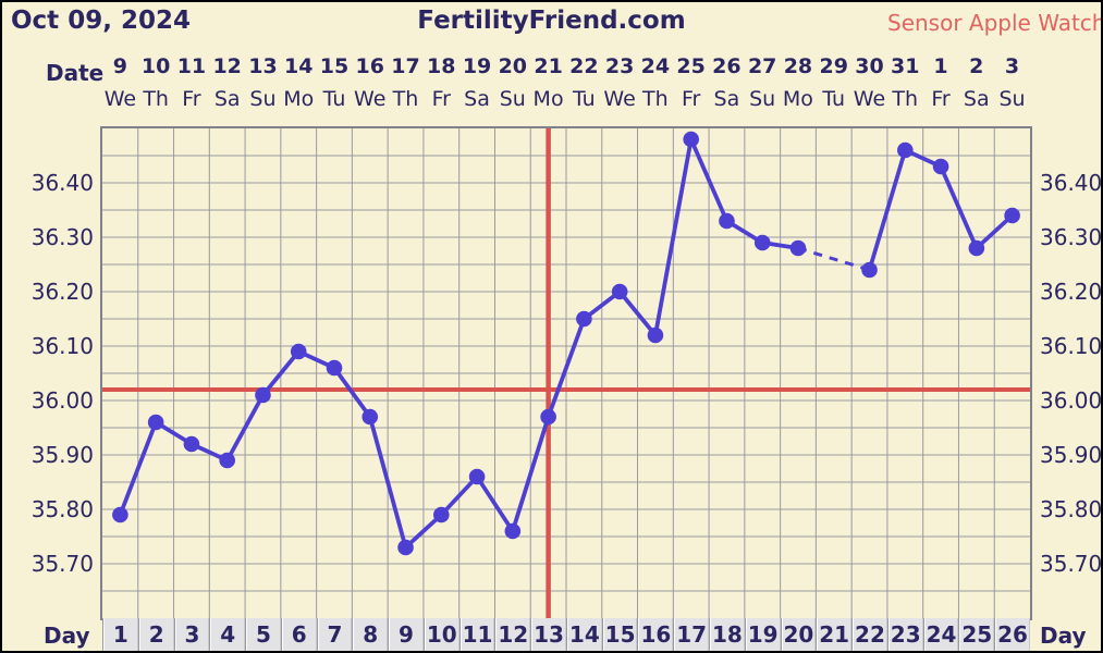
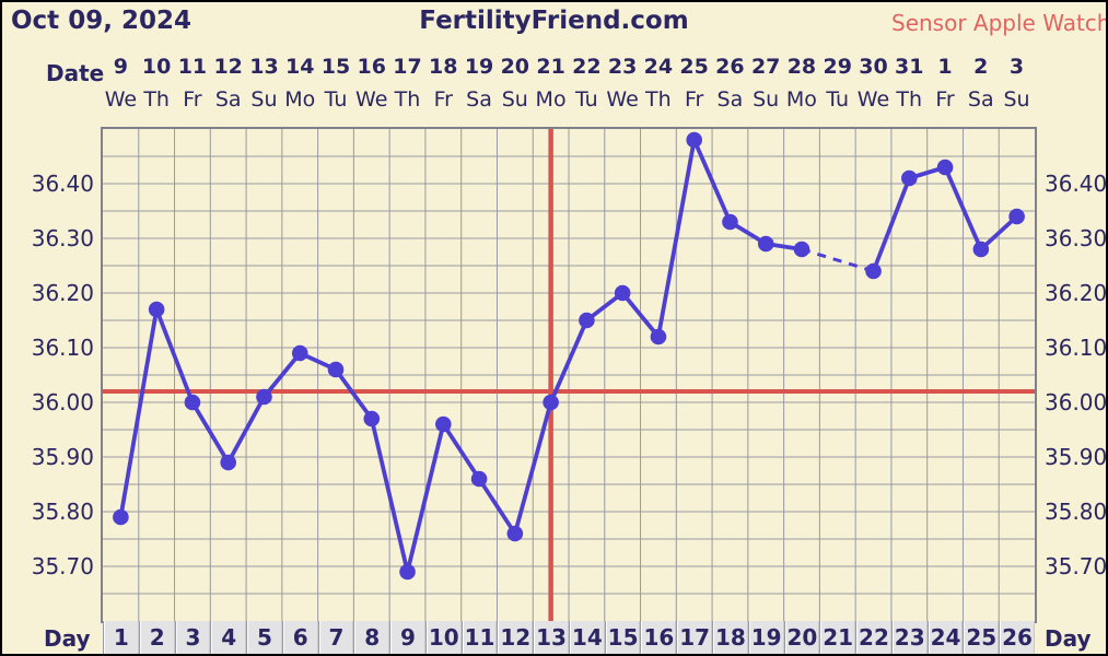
2: 35.96 -> 36.17
3: 35.92 -> 36.00
9: 35.73 -> 35.69
10: 35.79 -> 35.96
13: 35.97 -> 36.00
23: 36.46 -> 36.41
